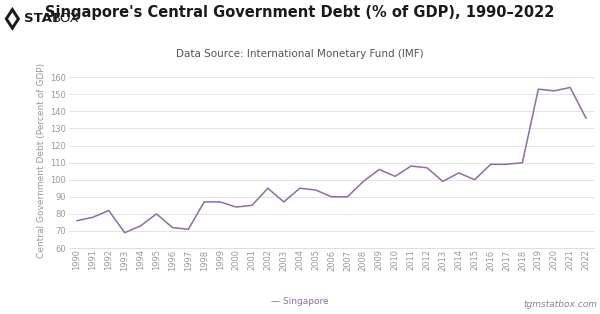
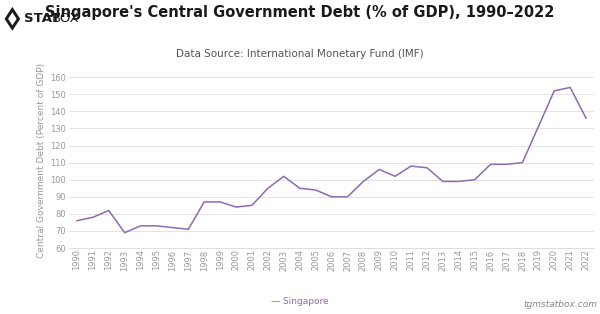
1995: 80 -> 73
2003: 87 -> 102
2014: 104 -> 99
2019: 153 -> 131
